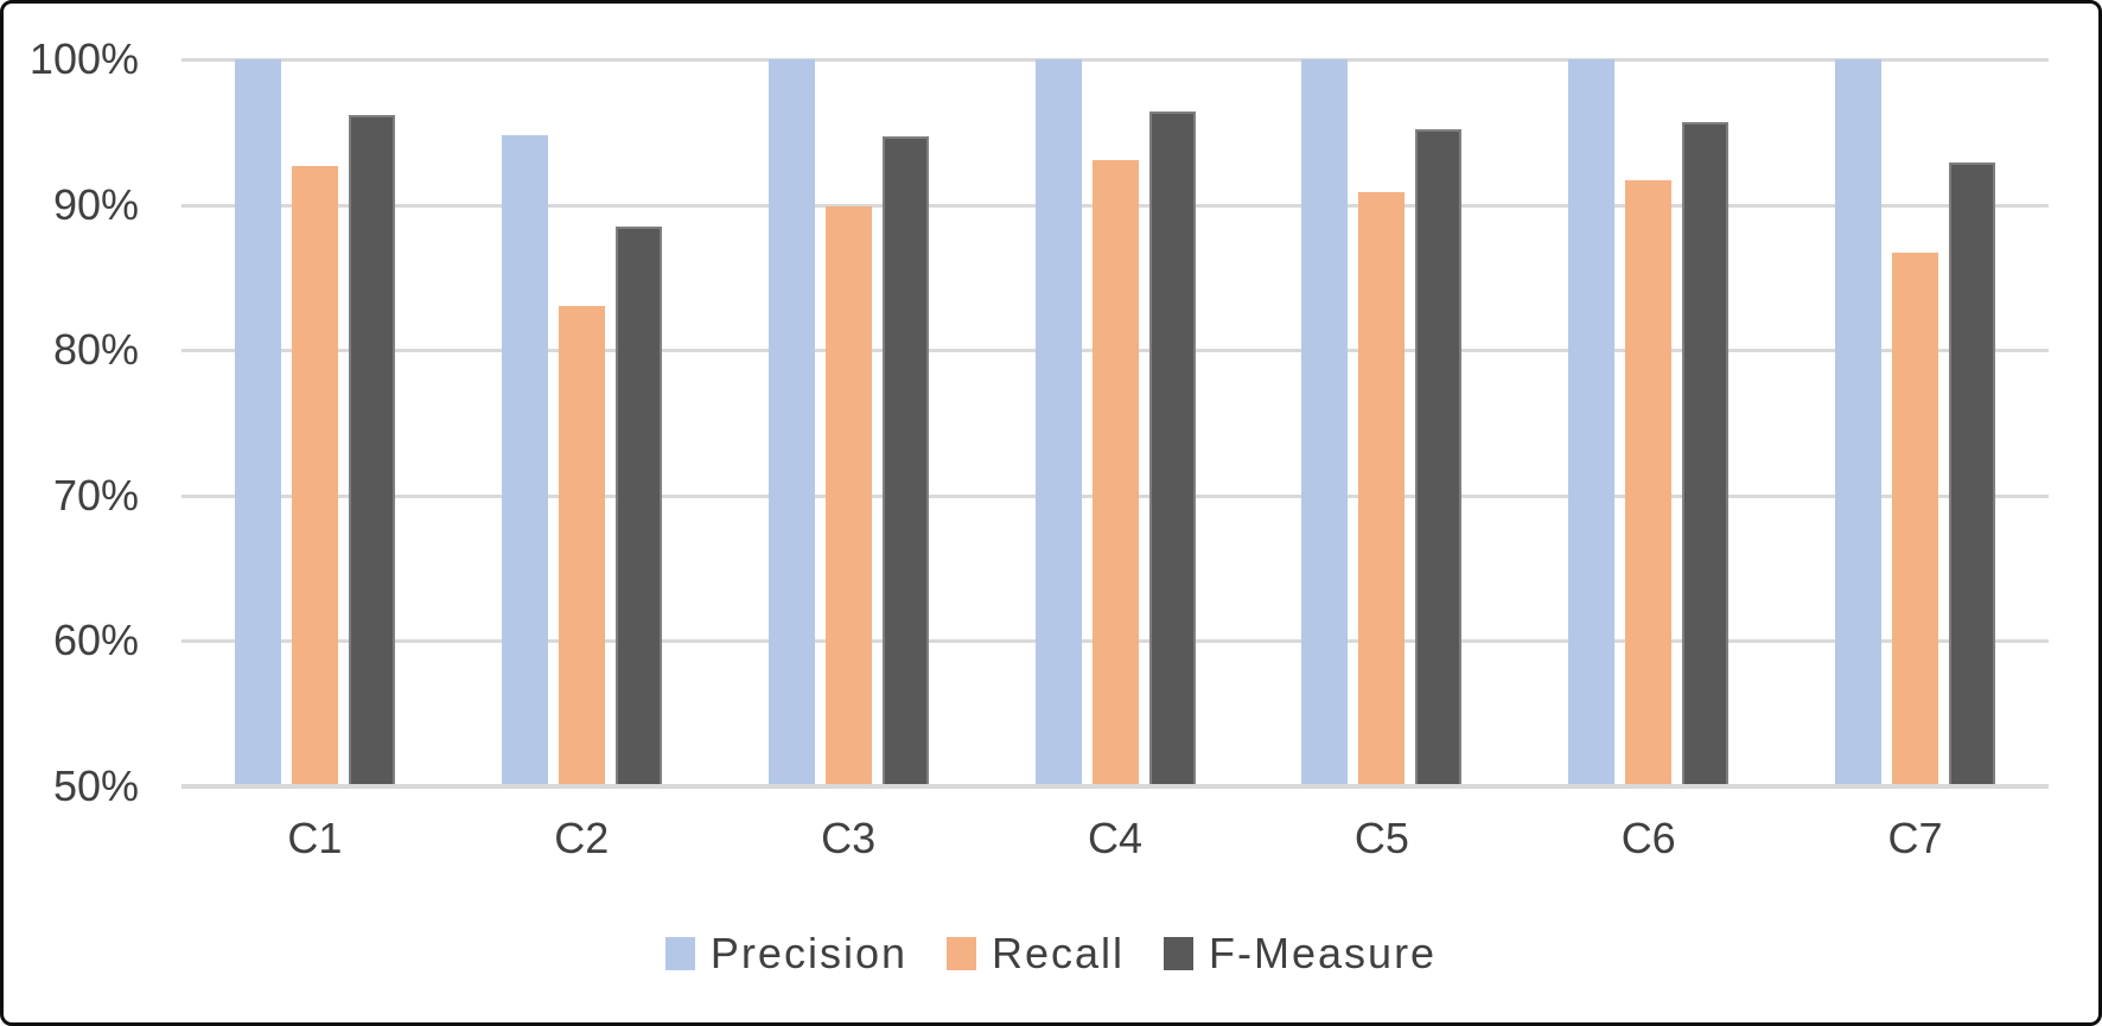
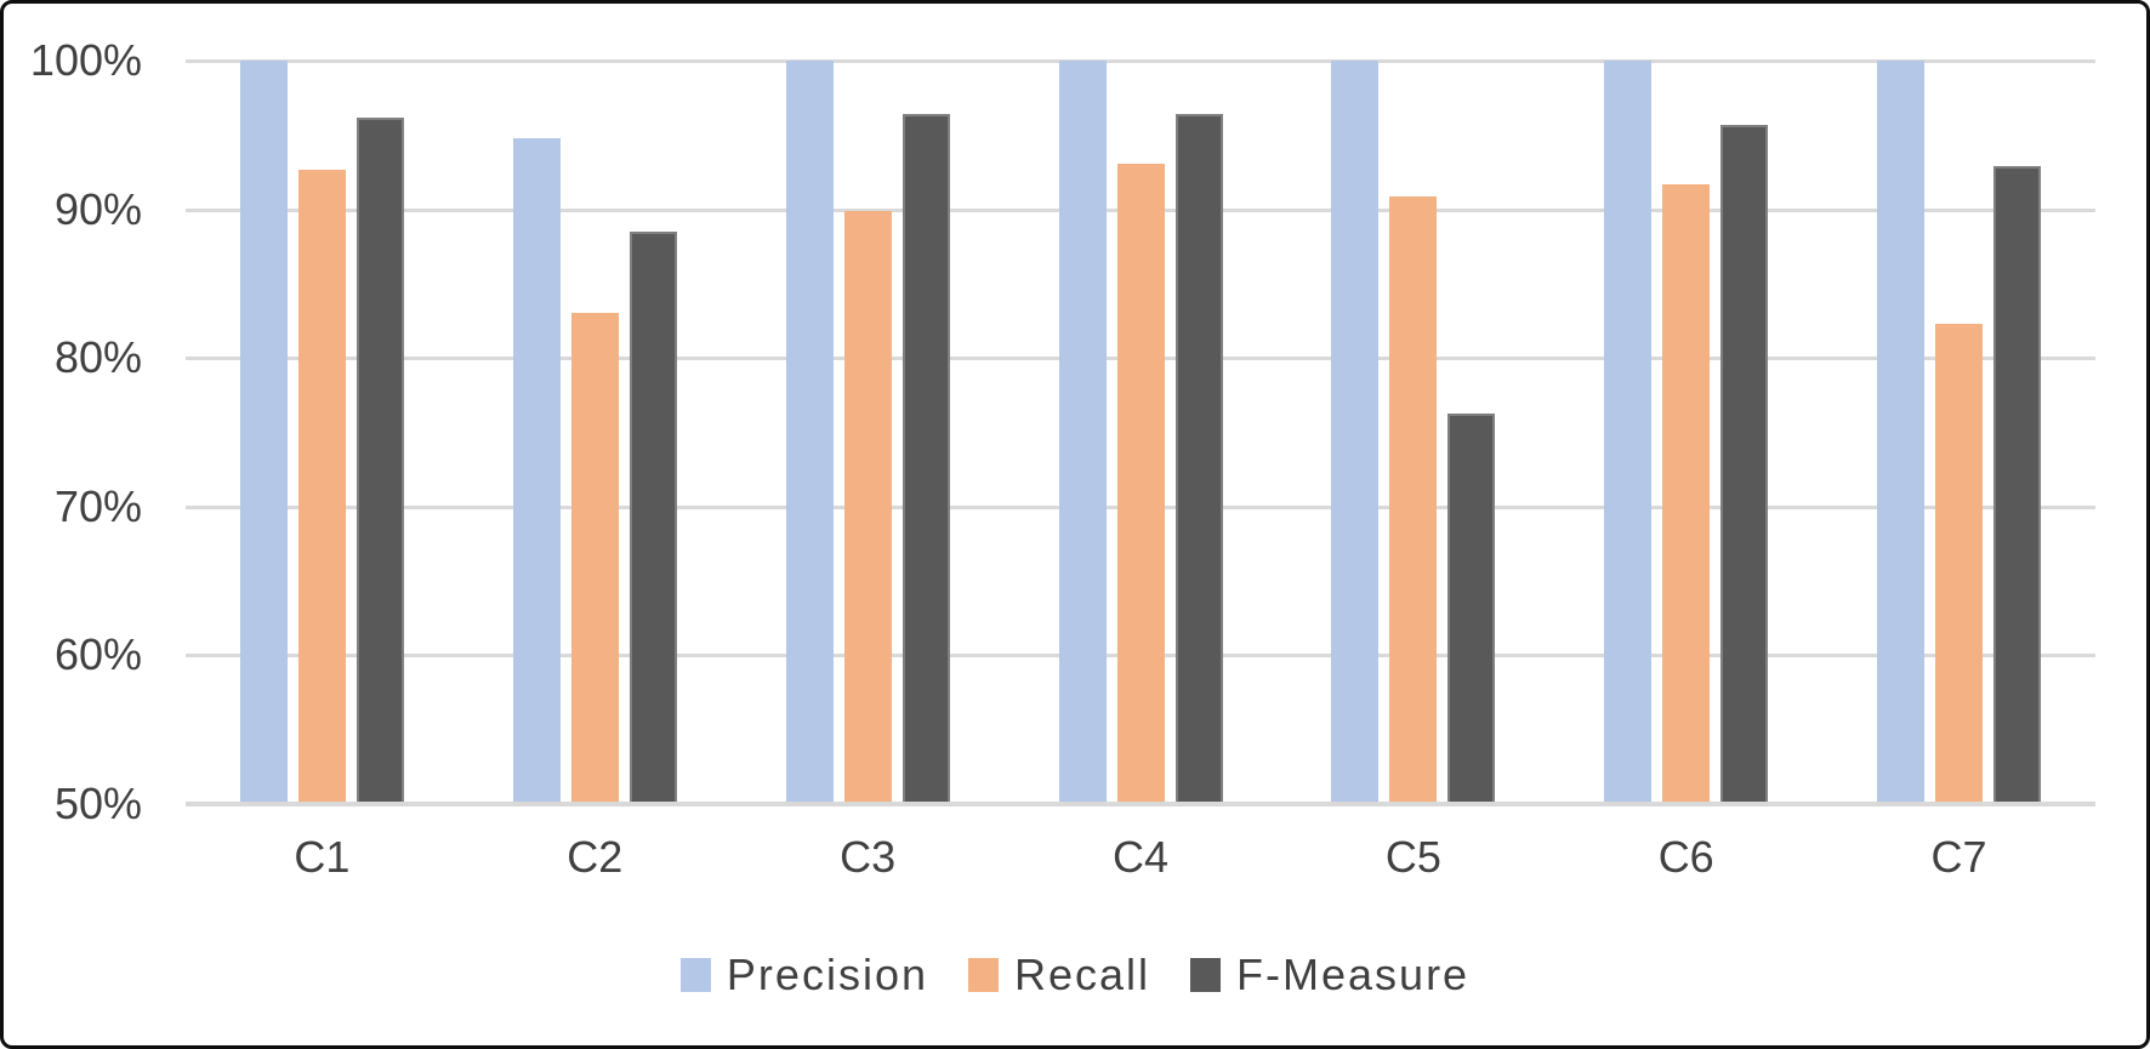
F-Measure/C3: 94.7% -> 96.4%
F-Measure/C5: 95.2% -> 76.3%
Recall/C7: 86.7% -> 82.3%
